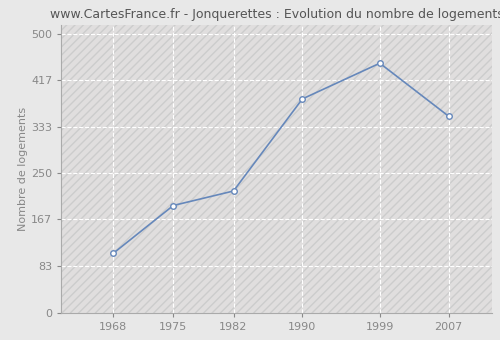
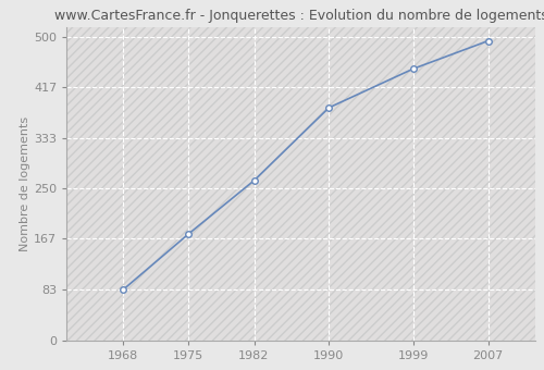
1968: 106 -> 83
1975: 192 -> 175
1982: 218 -> 263
2007: 352 -> 493
